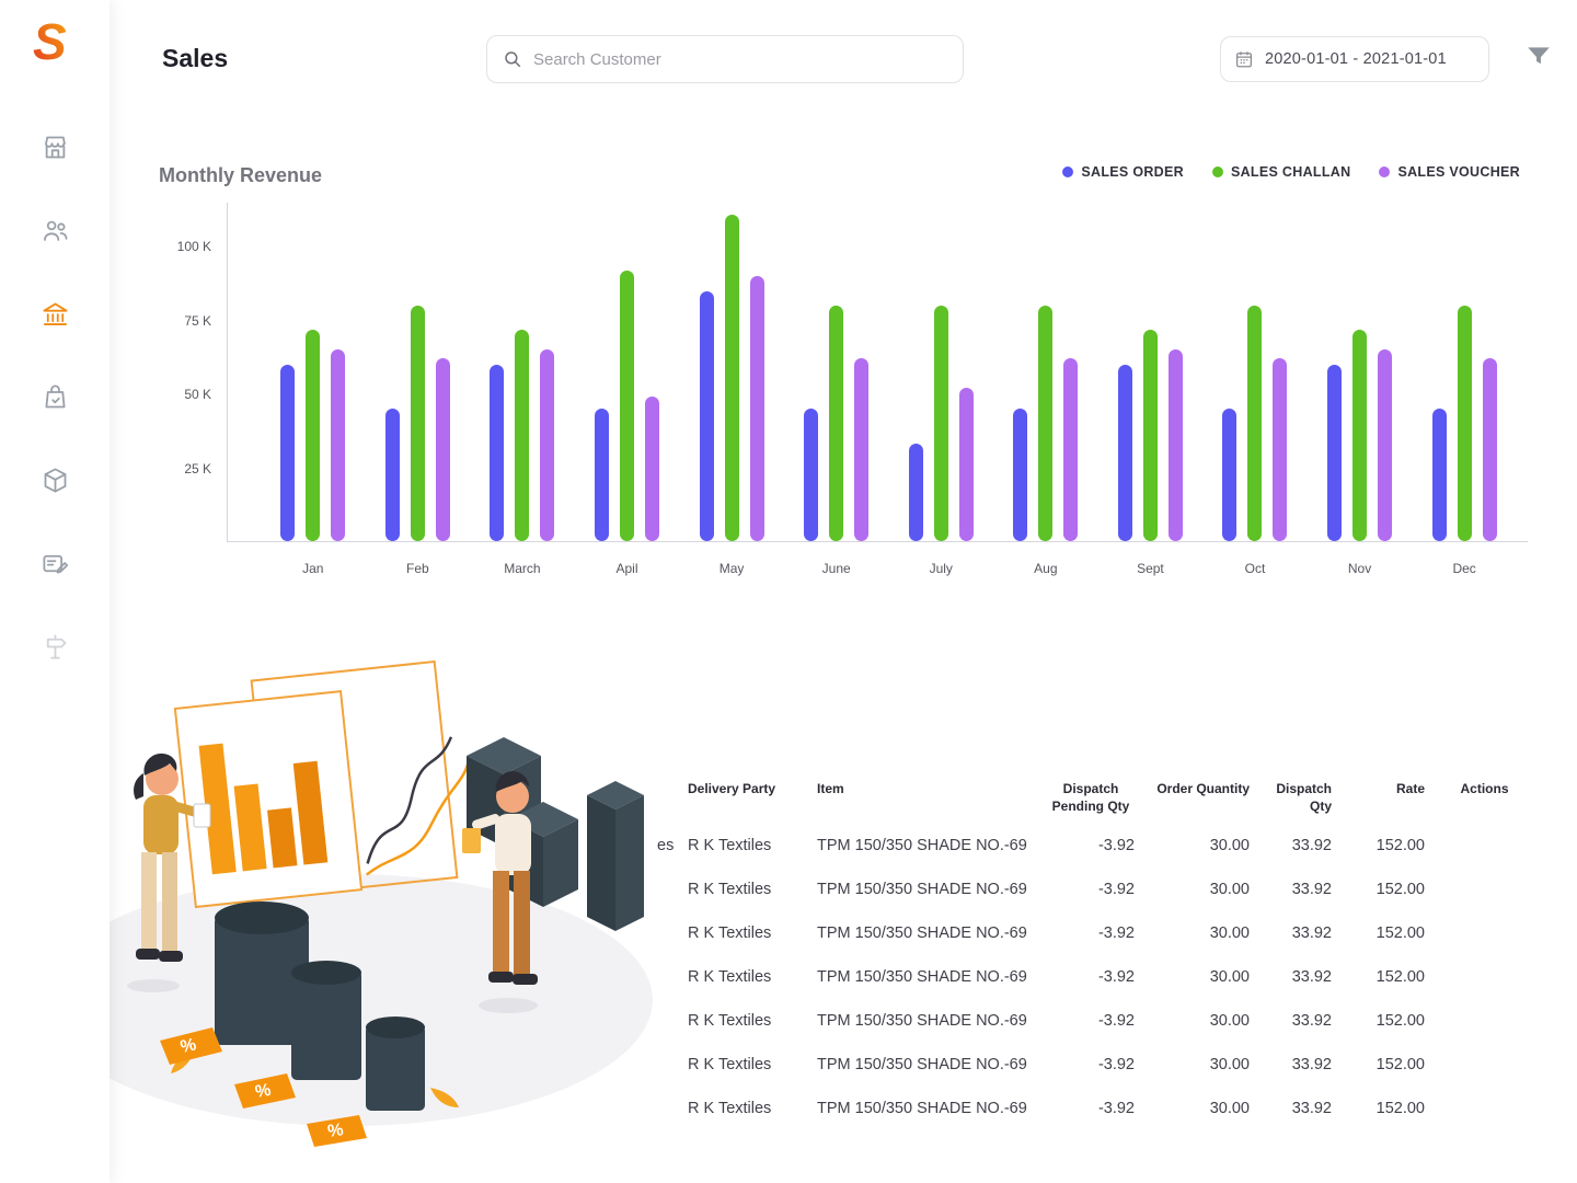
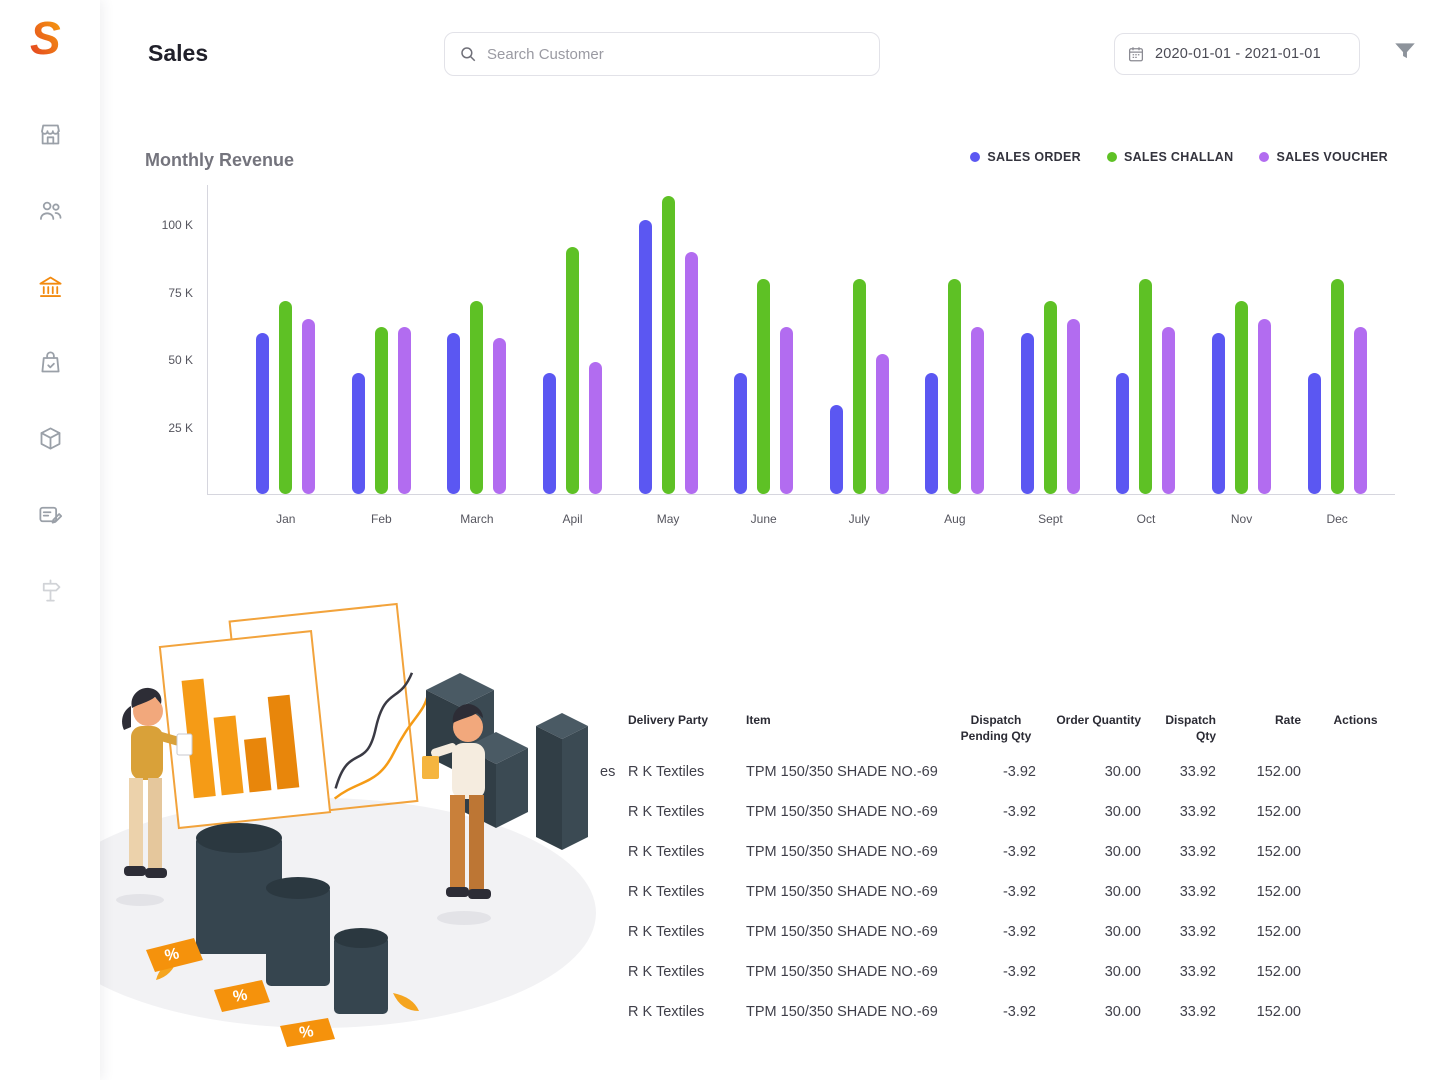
SALES CHALLAN/Feb: 80K -> 62K
SALES VOUCHER/March: 65K -> 58K
SALES ORDER/May: 85K -> 102K
